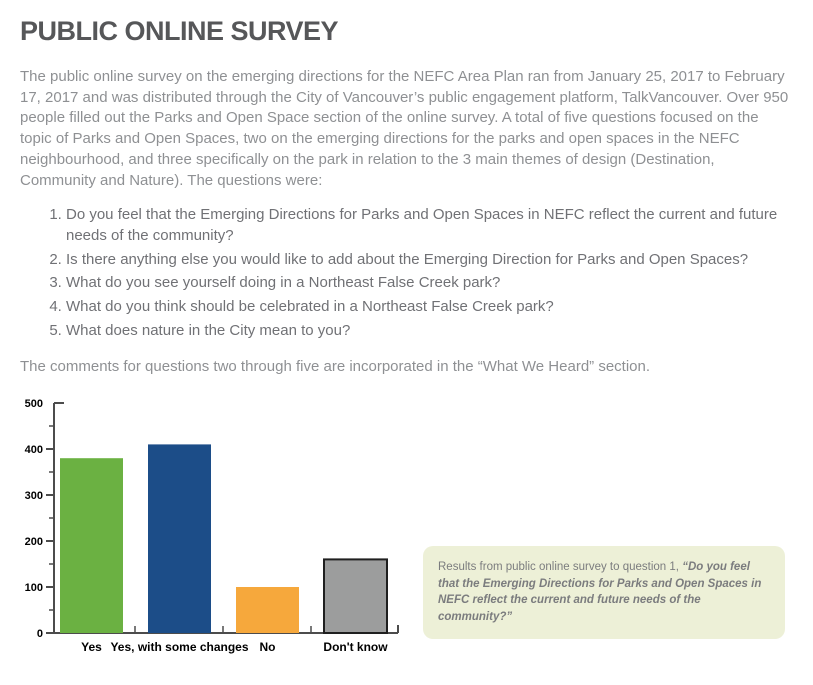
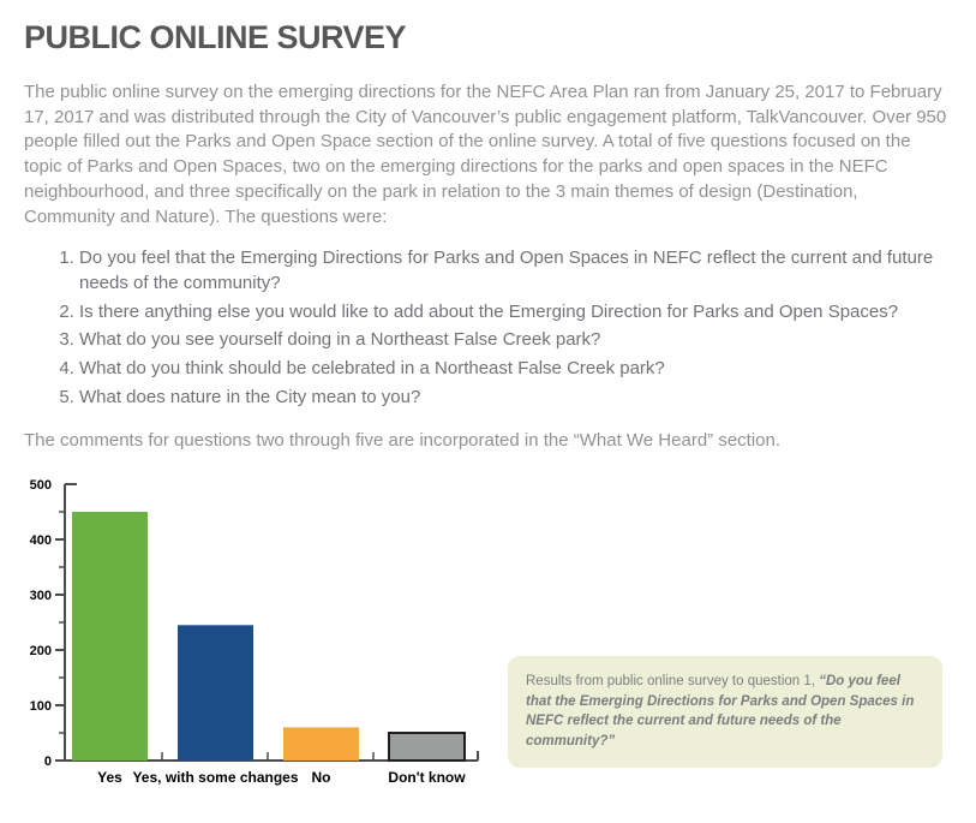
Yes: 380 -> 450
Yes, with some changes: 410 -> 240
No: 100 -> 60
Don't know: 160 -> 50
